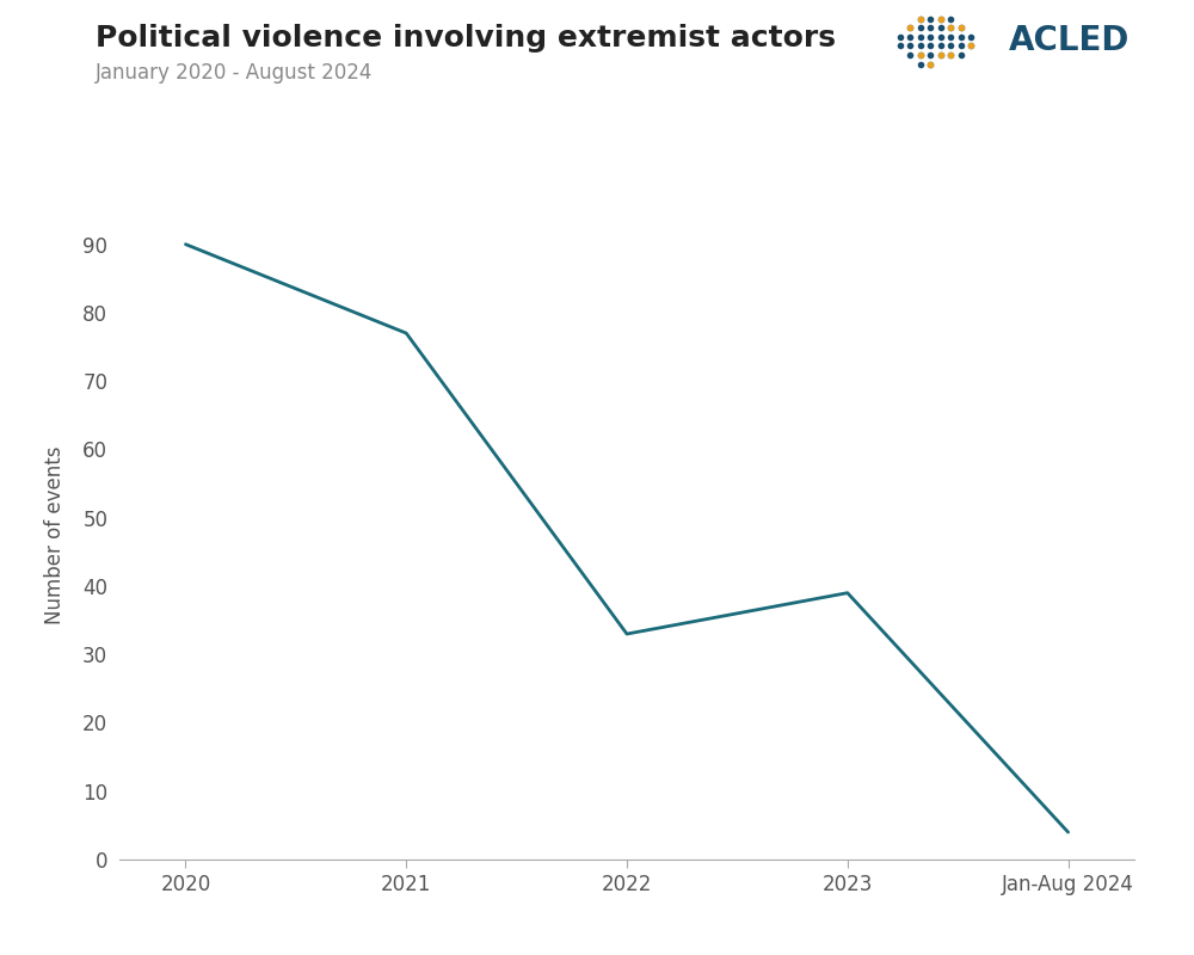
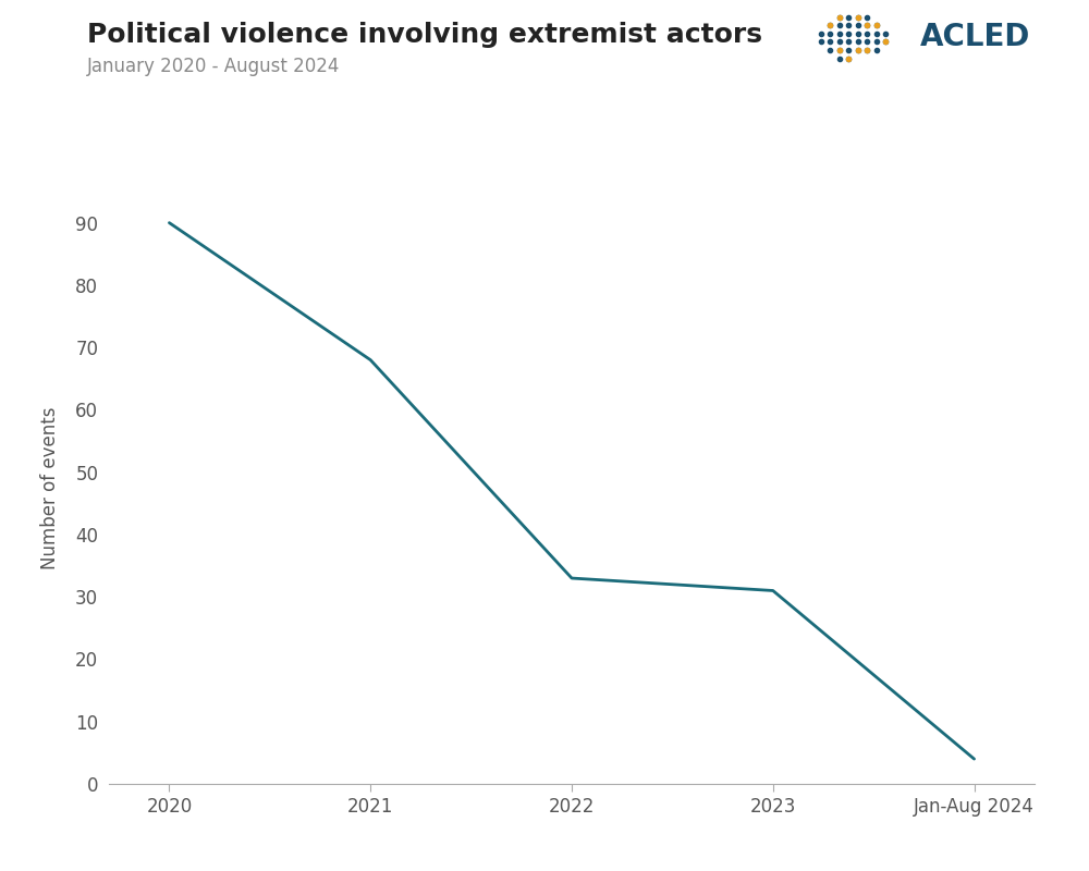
2021: 77 -> 68
2023: 39 -> 31
